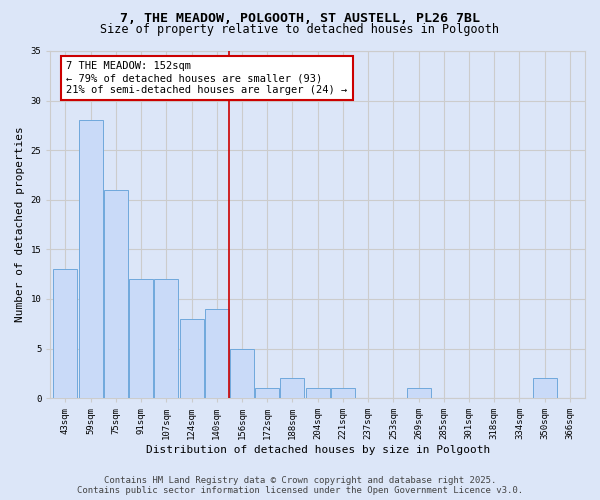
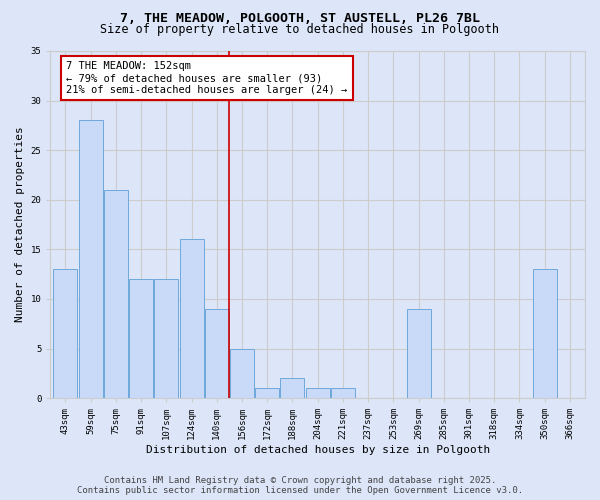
124sqm: 8 -> 16
269sqm: 1 -> 9
350sqm: 2 -> 13
